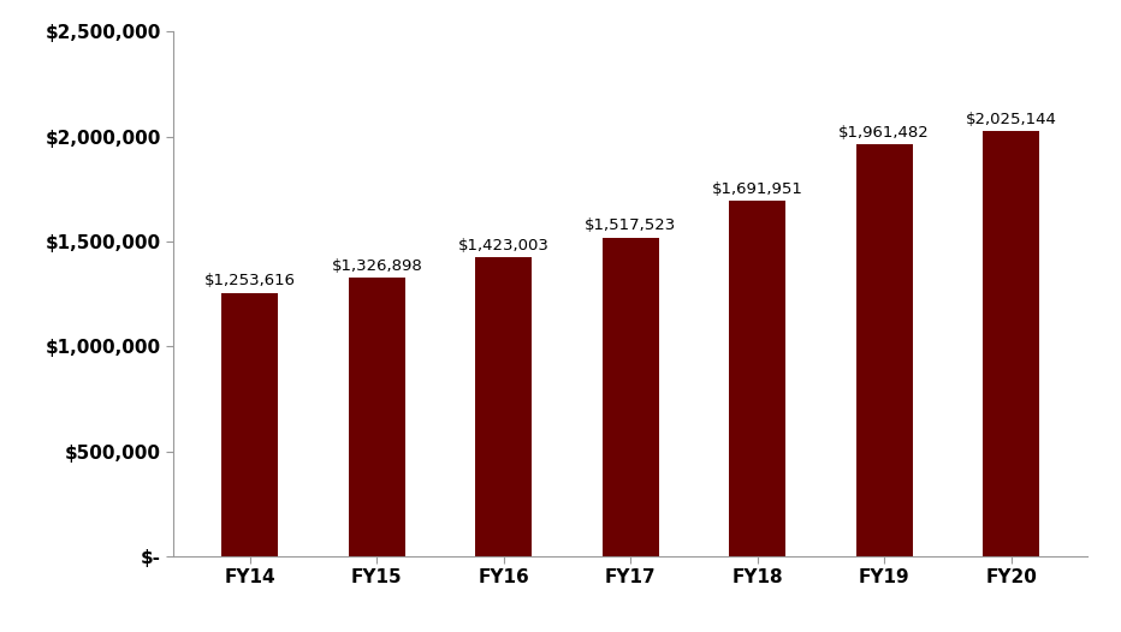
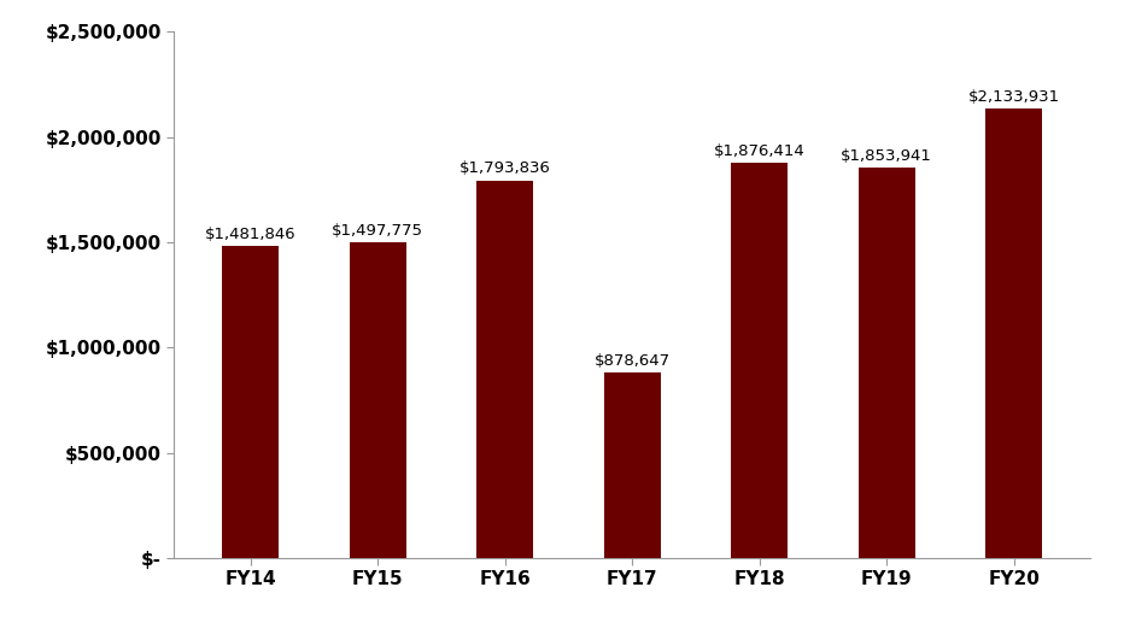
FY14: $1,253,616 -> $1,481,846
FY15: $1,326,898 -> $1,497,775
FY16: $1,423,003 -> $1,793,836
FY17: $1,517,523 -> $878,647
FY18: $1,691,951 -> $1,876,414
FY19: $1,961,482 -> $1,853,941
FY20: $2,025,144 -> $2,133,931
